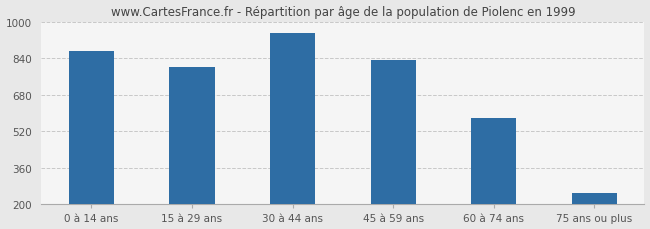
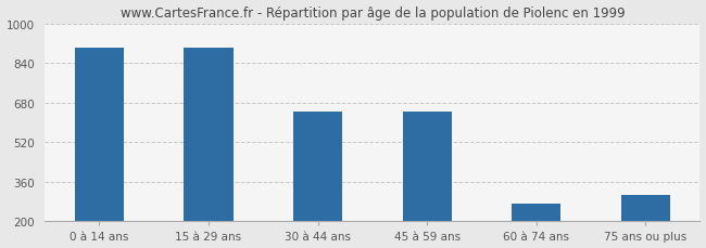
0 à 14 ans: 872 -> 900
15 à 29 ans: 800 -> 900
30 à 44 ans: 948 -> 645
45 à 59 ans: 830 -> 645
60 à 74 ans: 578 -> 270
75 ans ou plus: 248 -> 305
